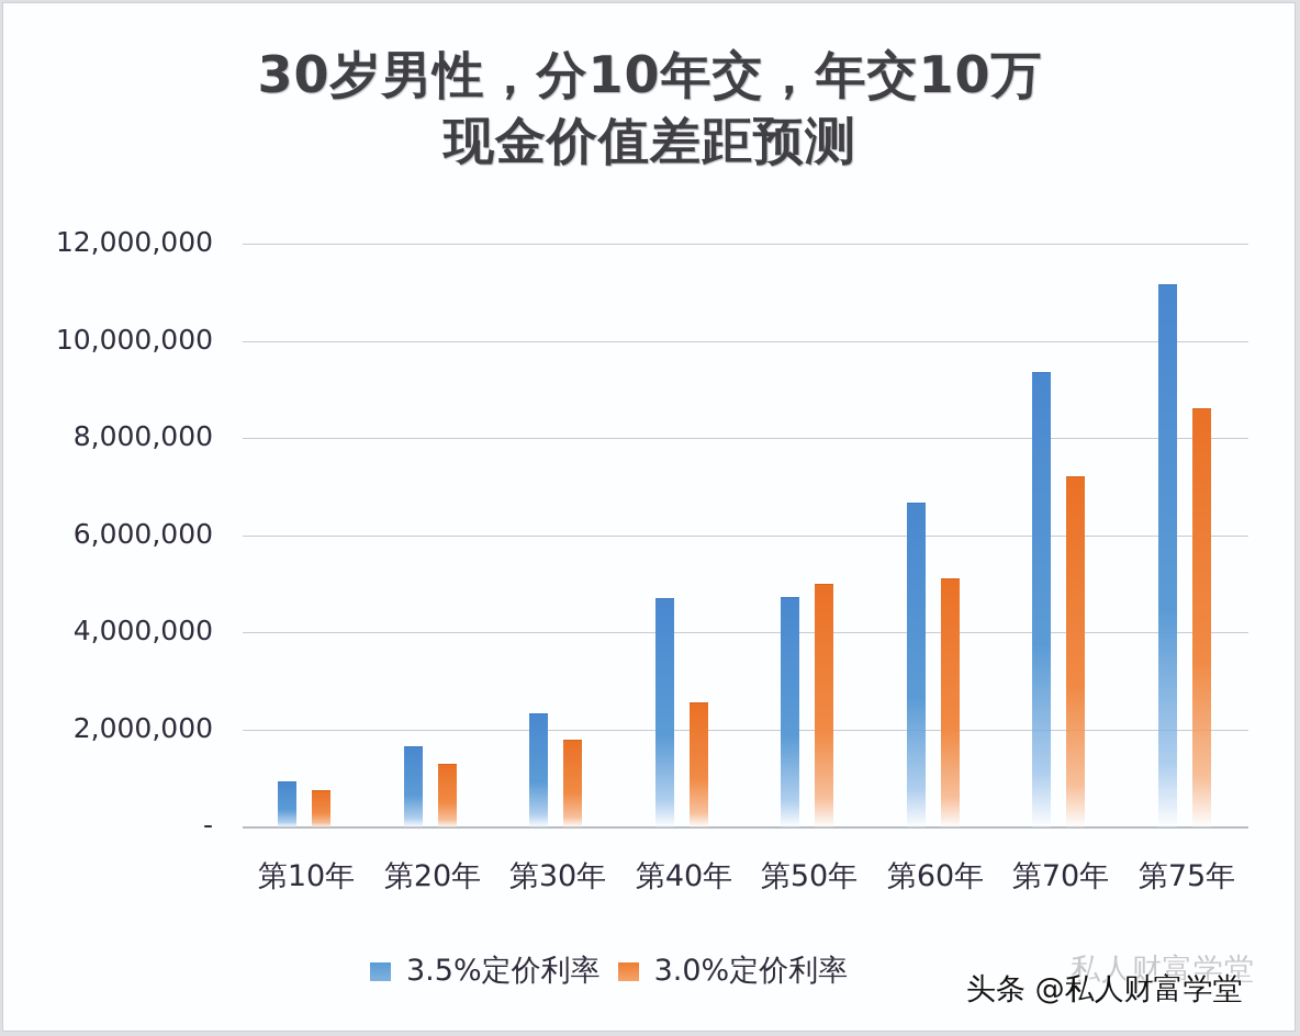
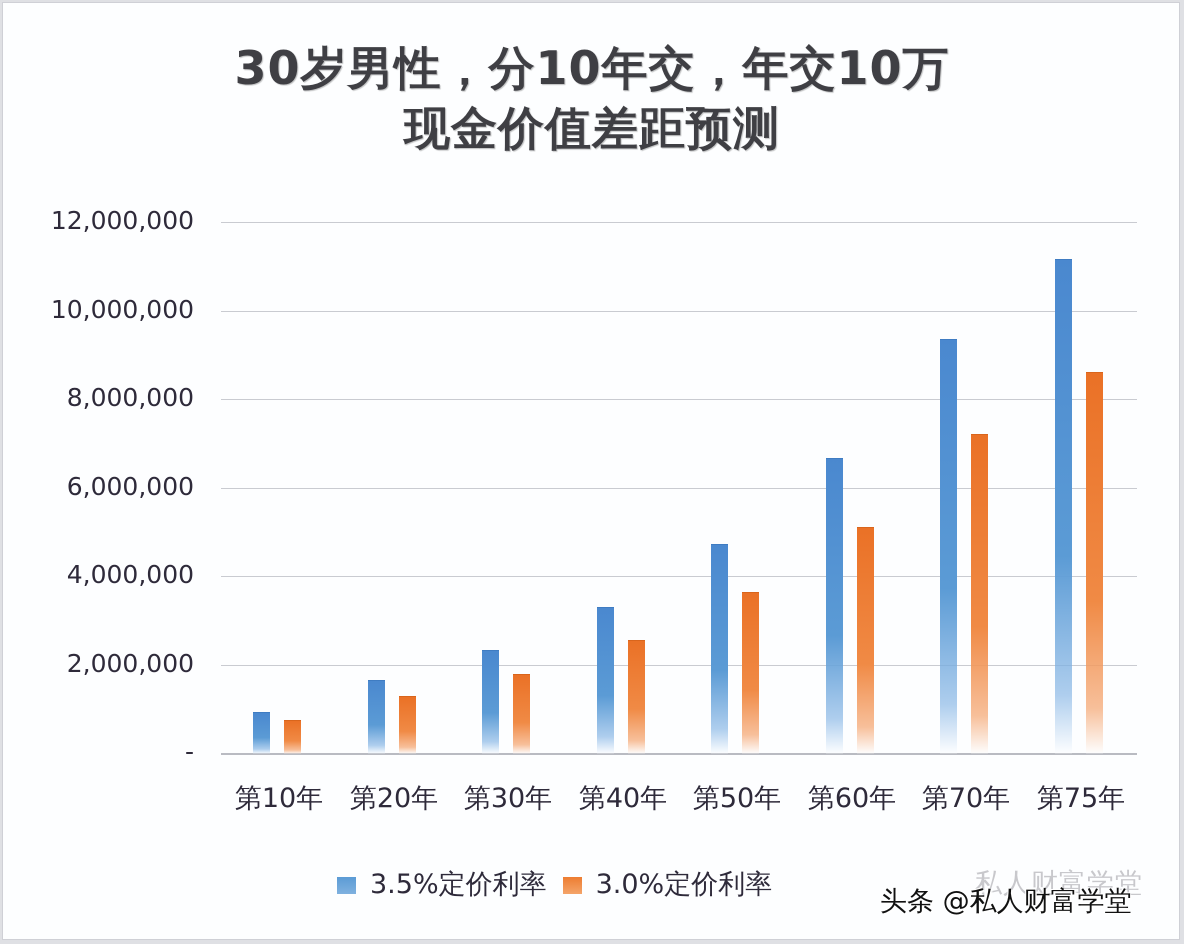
3.5%定价利率/第40年: 4700000 -> 3300000
3.0%定价利率/第50年: 5000000 -> 3600000
